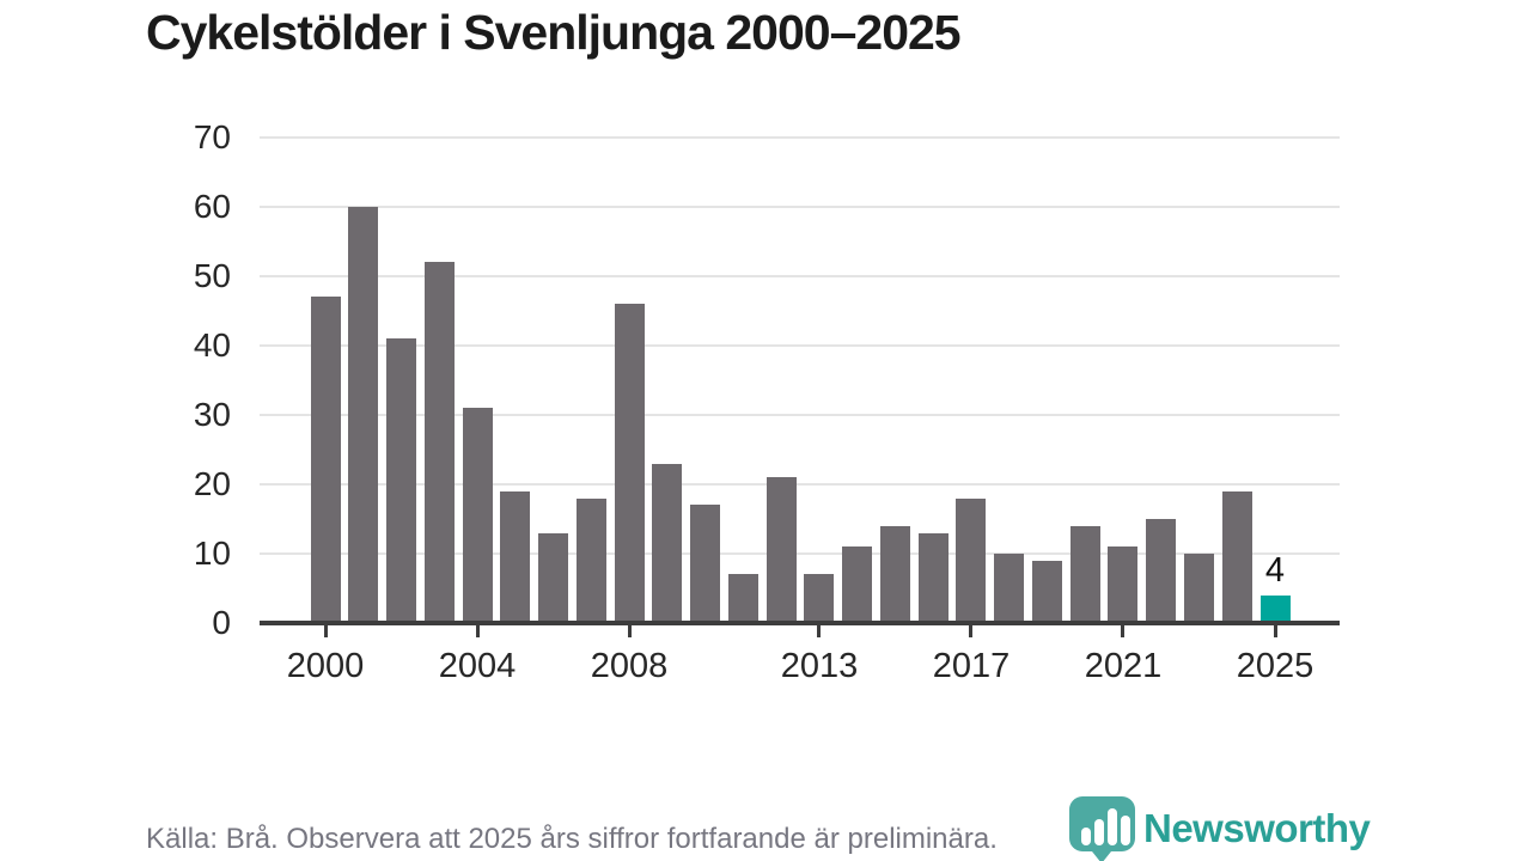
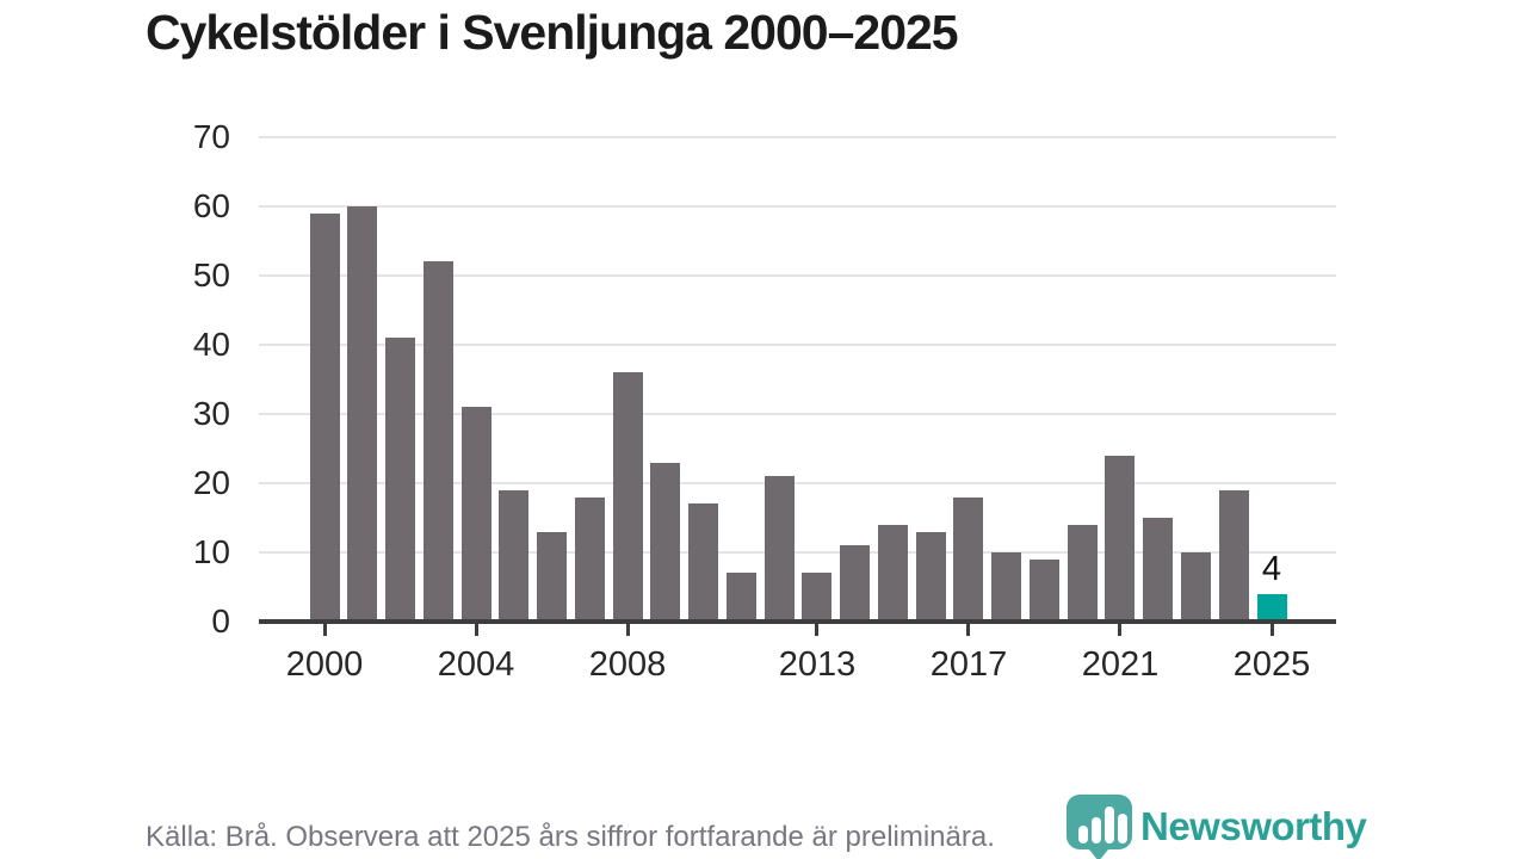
2000: 47 -> 59
2008: 46 -> 36
2021: 11 -> 24
